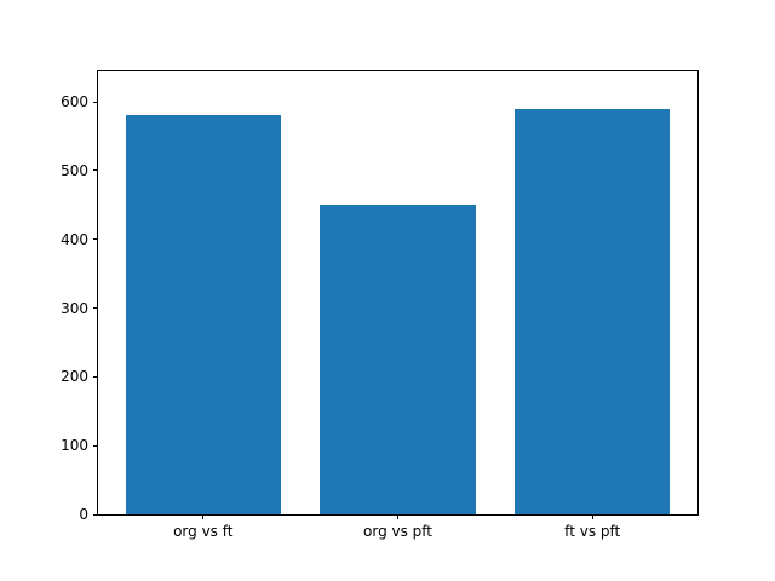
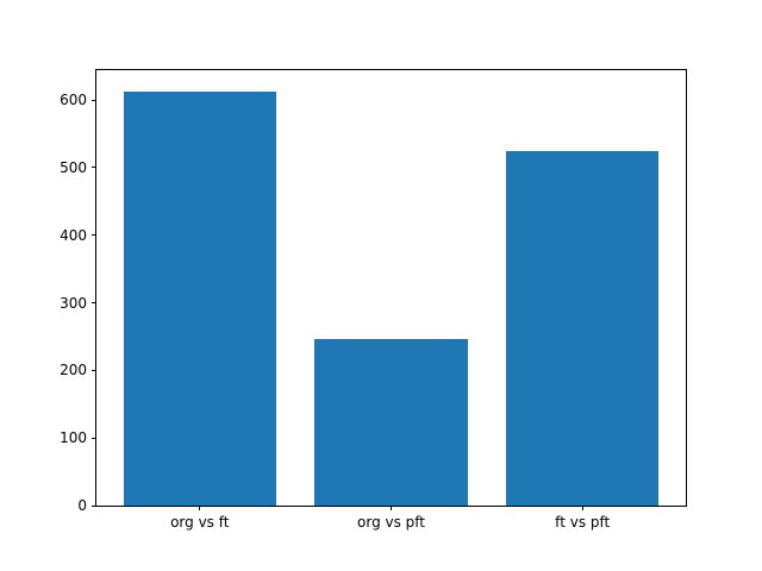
org vs ft: 580 -> 610
org vs pft: 450 -> 250
ft vs pft: 590 -> 520
